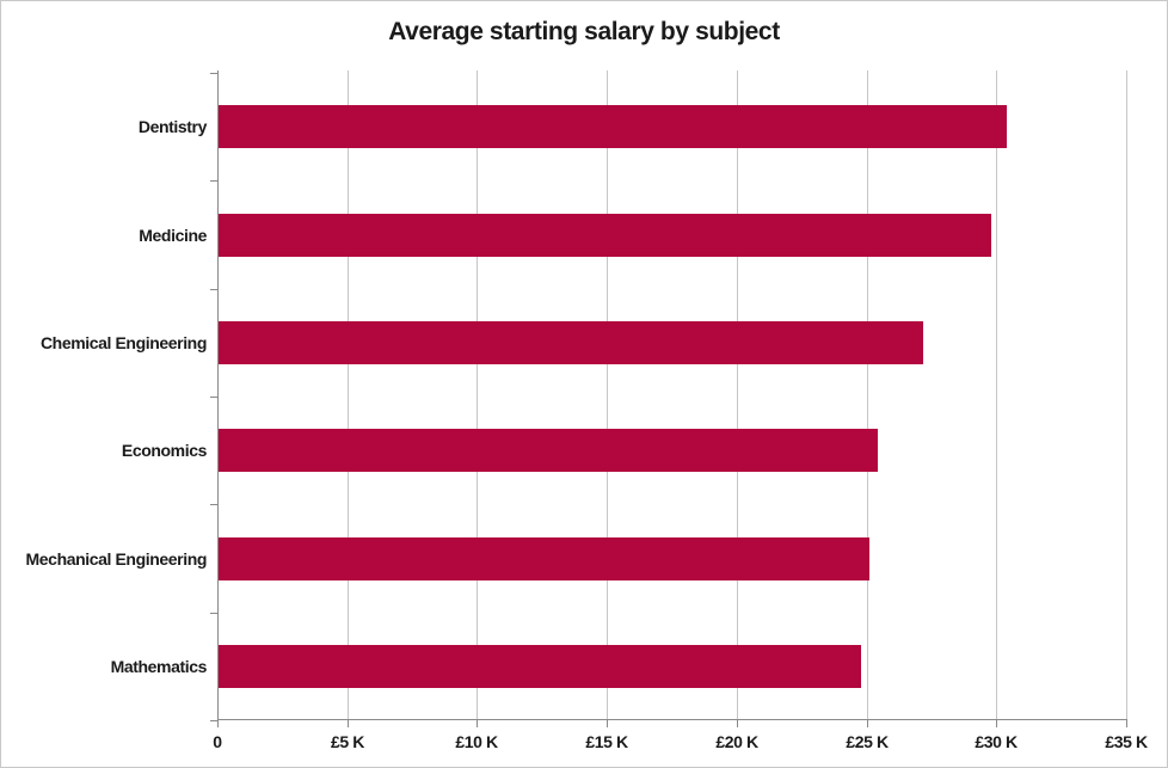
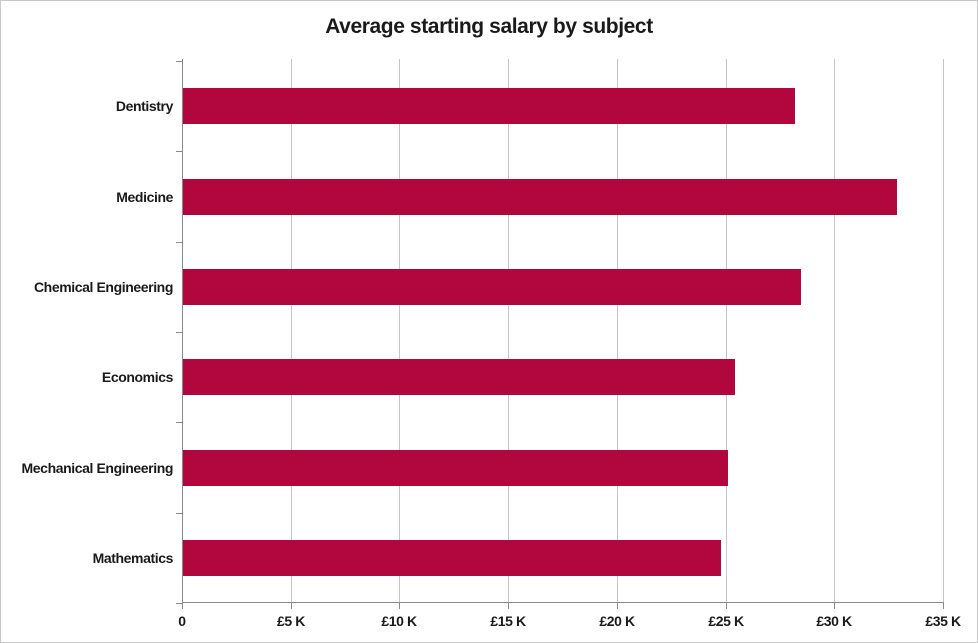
Dentistry: £30.3K -> £28.1K
Medicine: £29.7K -> £32.8K
Chemical Engineering: £27.1K -> £28.4K
